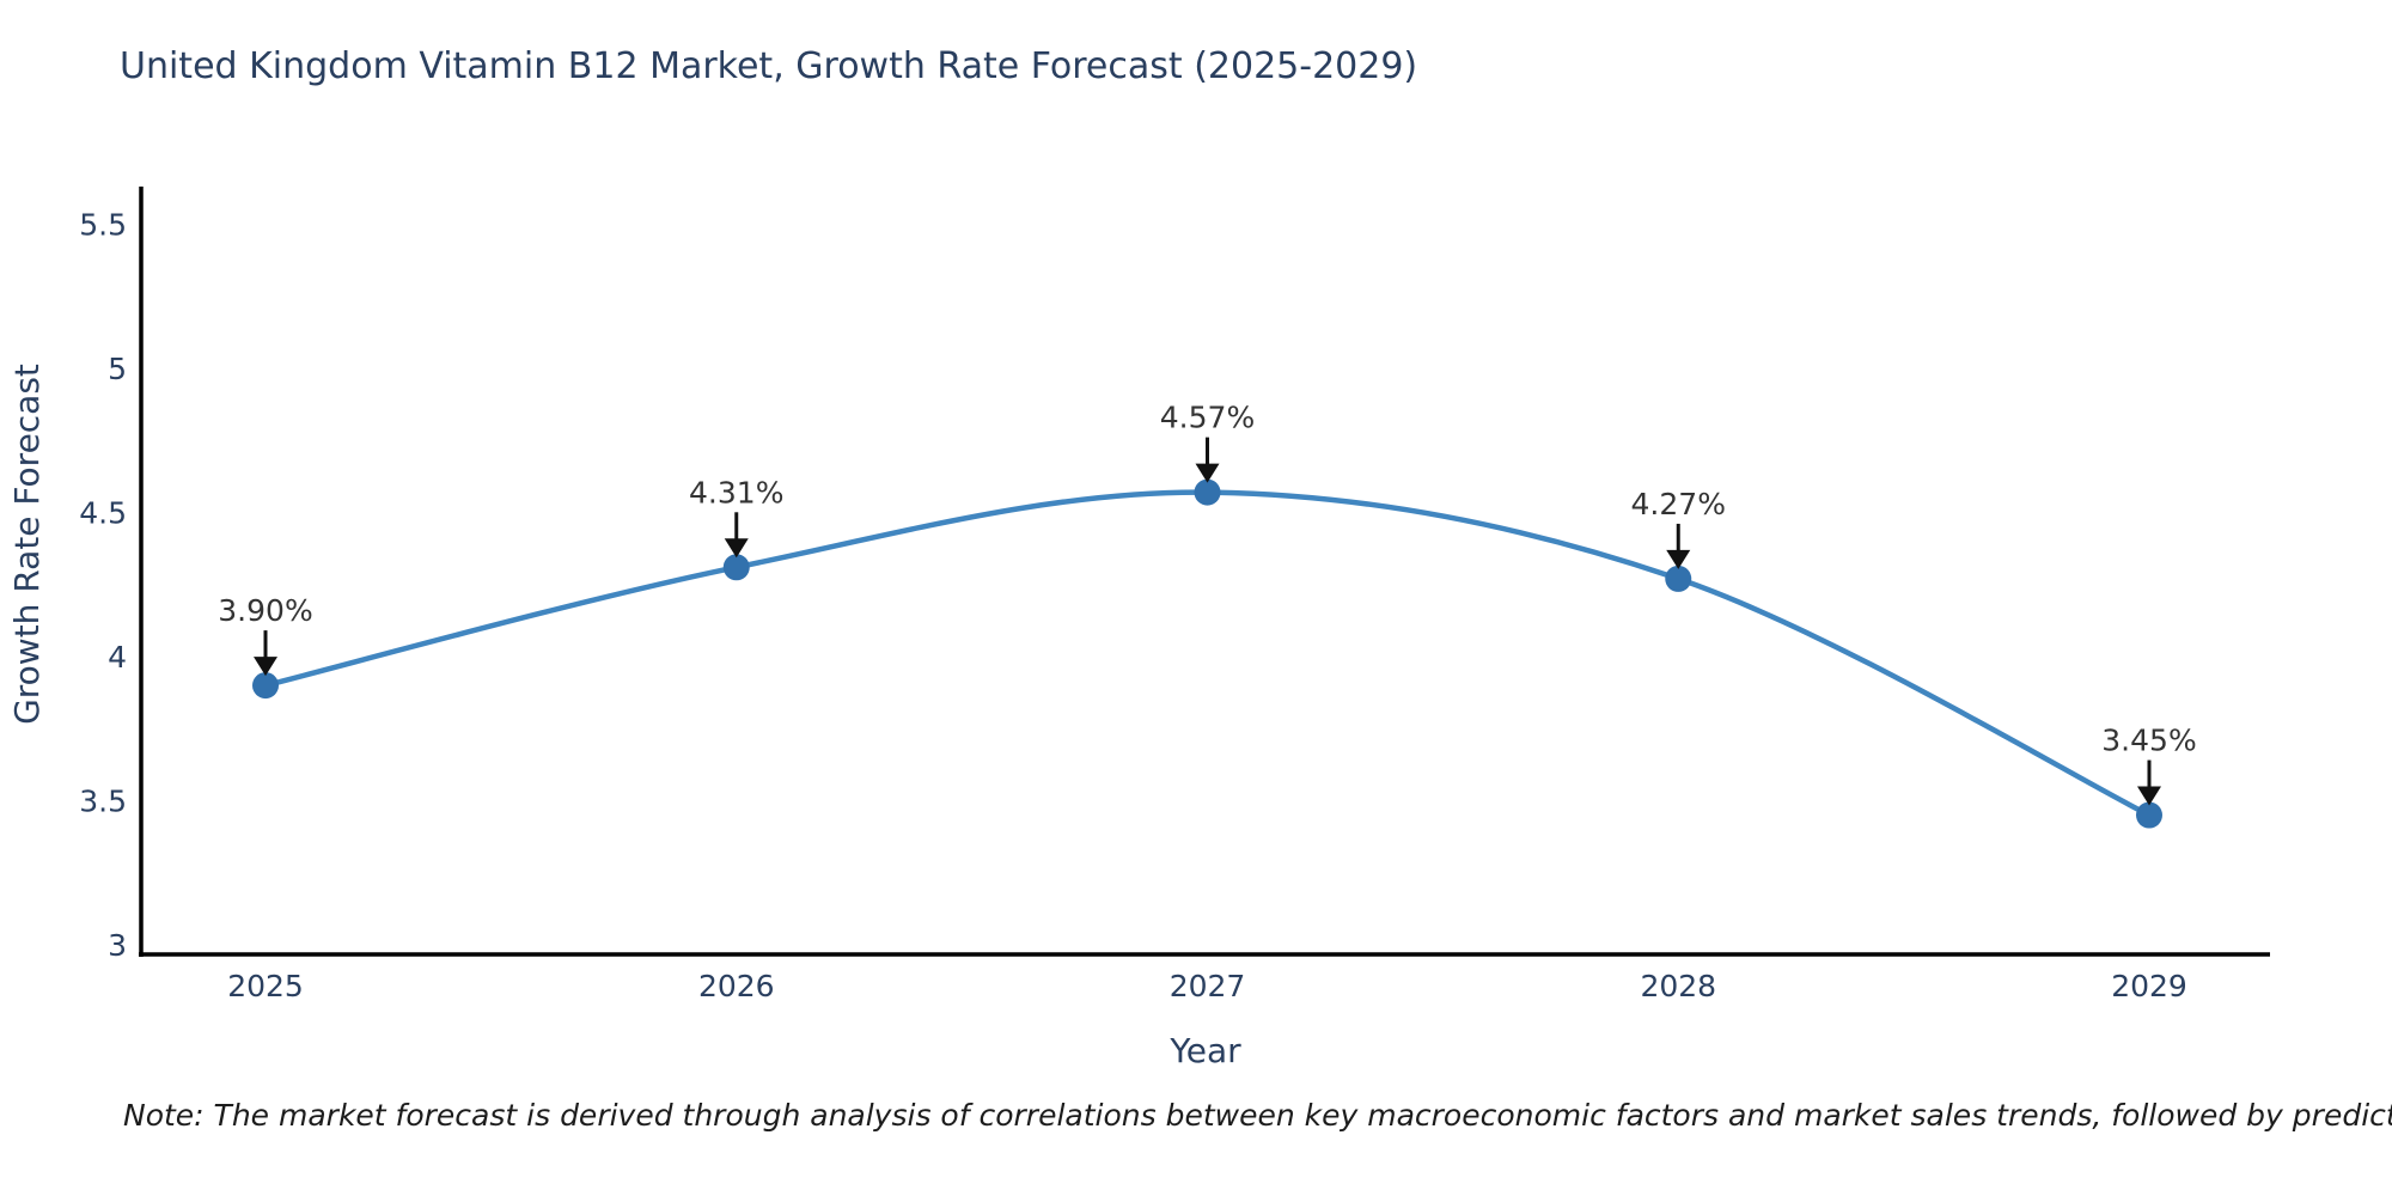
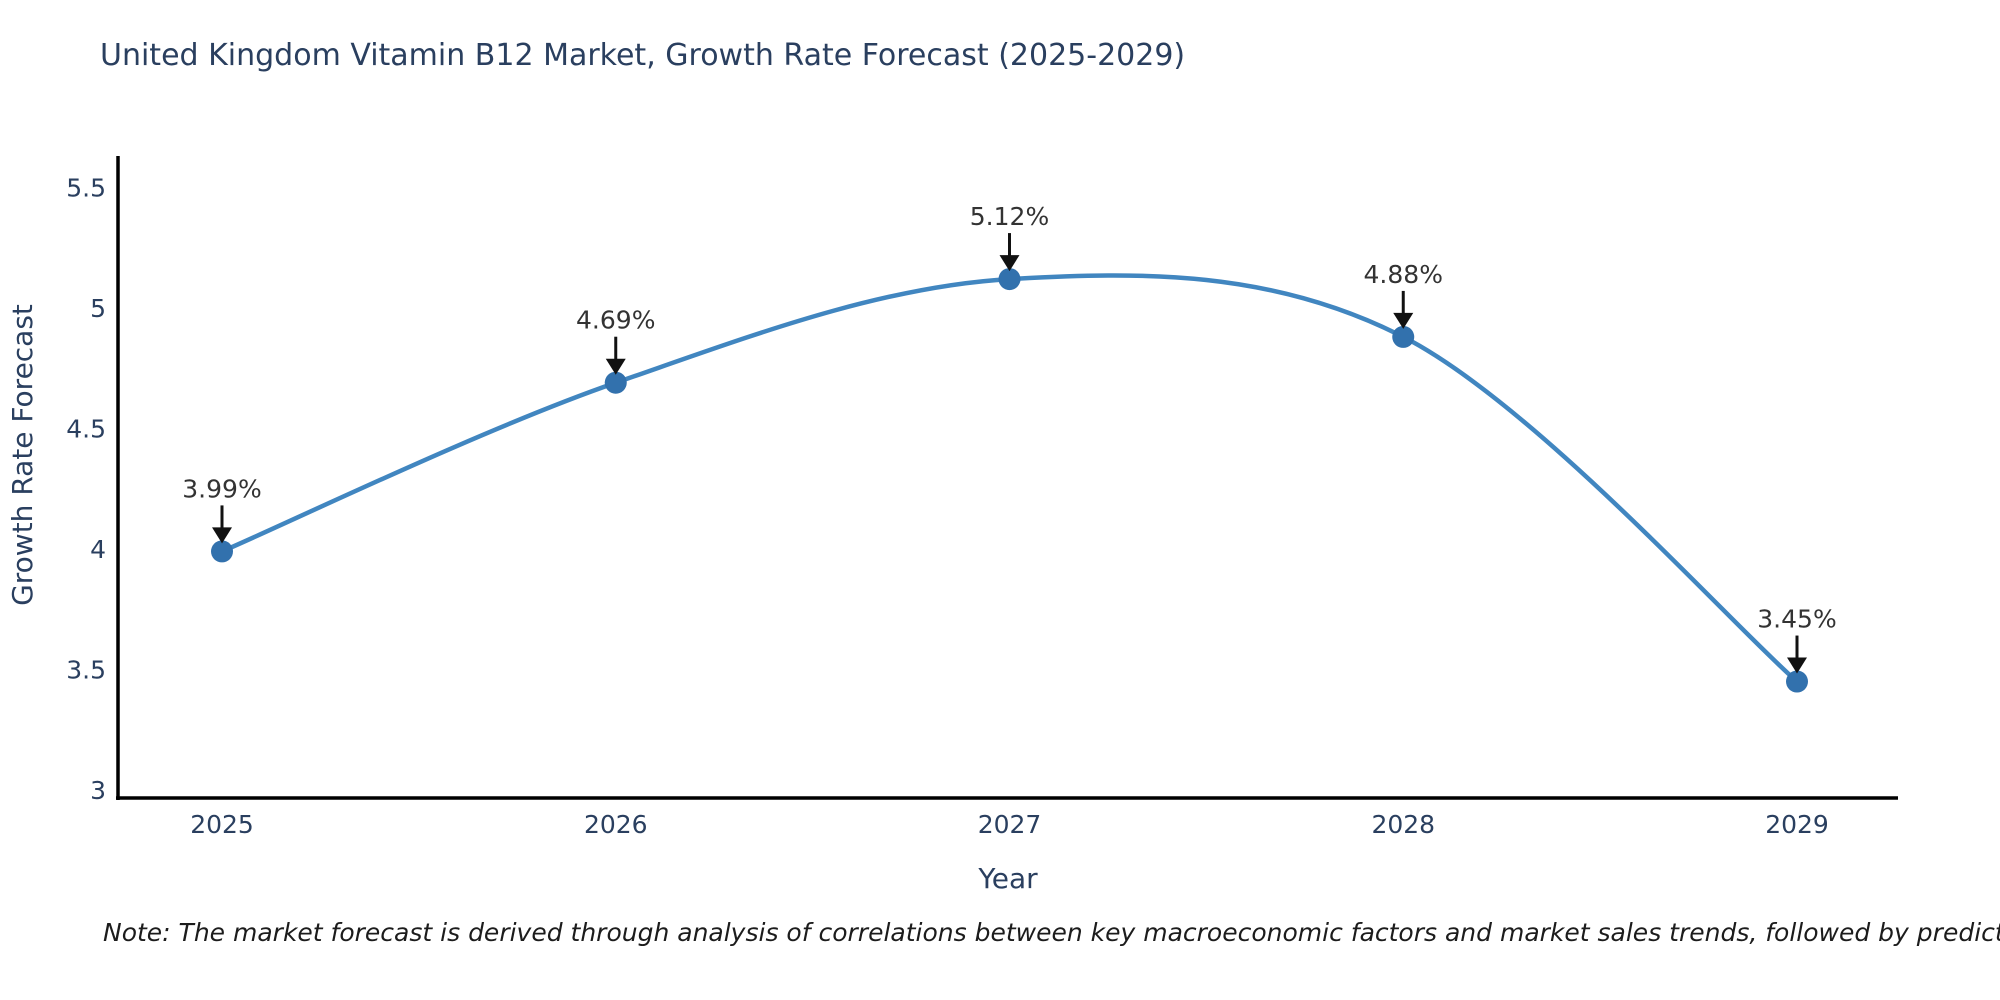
2025: 3.90% -> 3.99%
2026: 4.31% -> 4.69%
2027: 4.57% -> 5.12%
2028: 4.27% -> 4.88%
